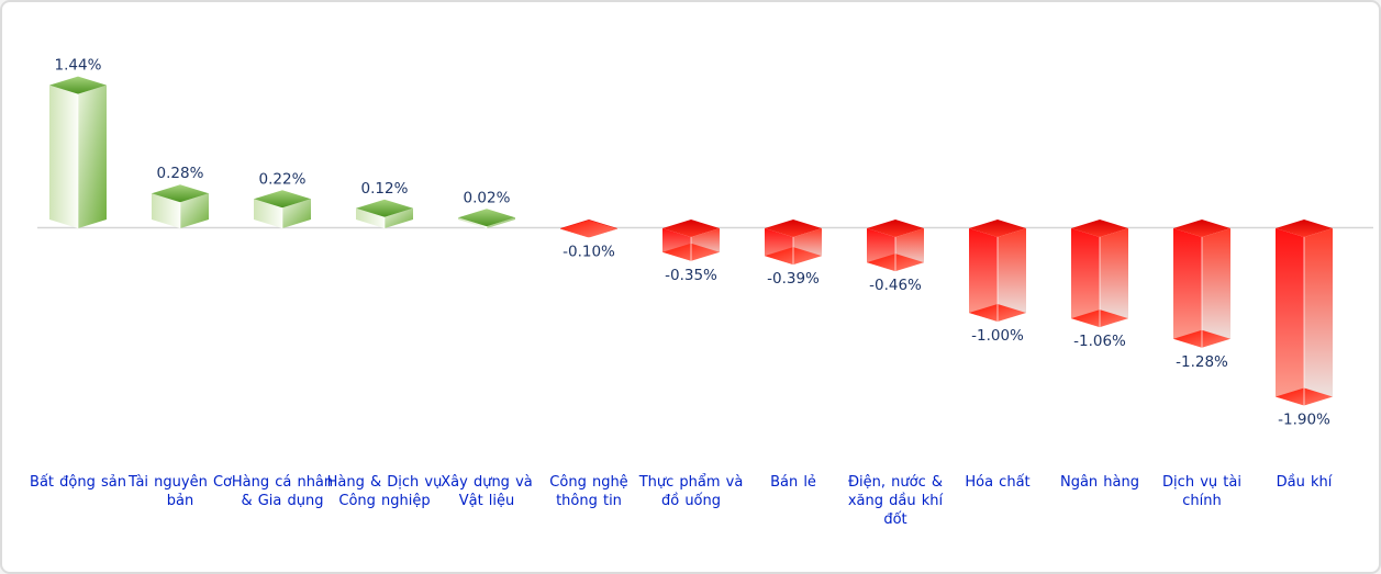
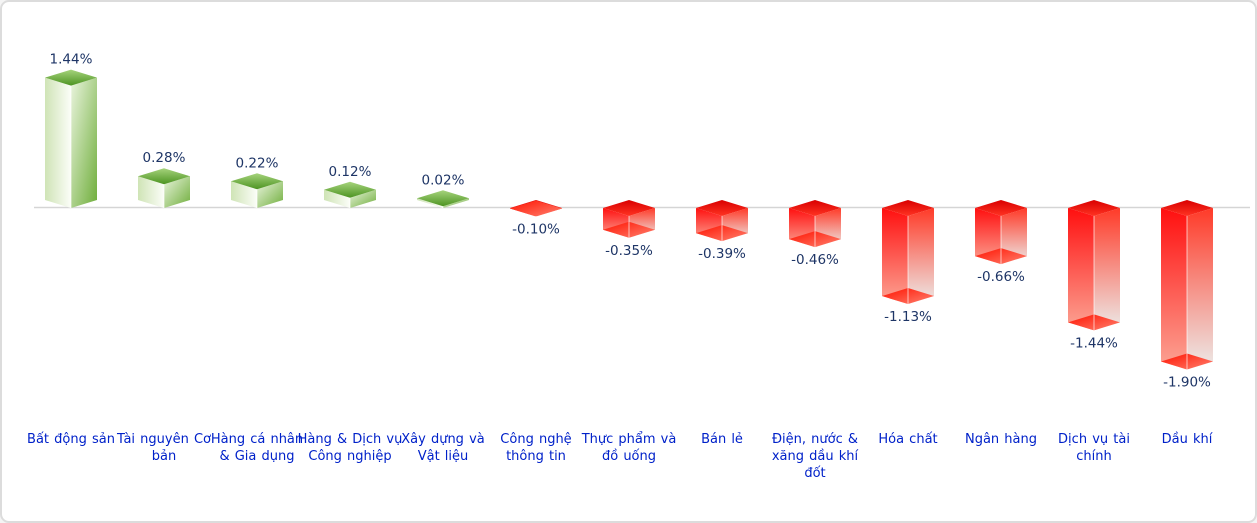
Hóa chất: -1.00% -> -1.13%
Ngân hàng: -1.06% -> -0.66%
Dịch vụ tài chính: -1.28% -> -1.44%
